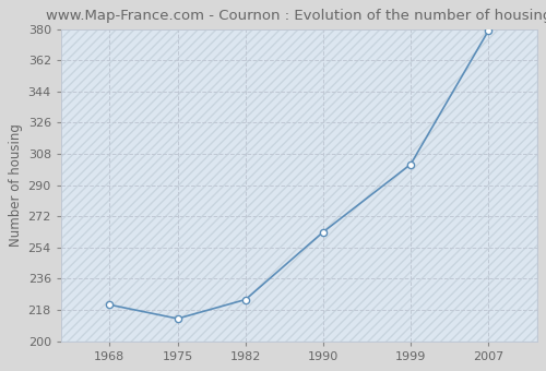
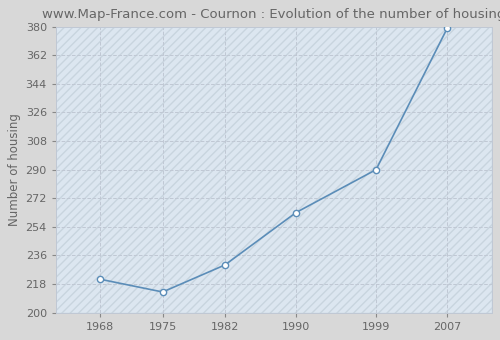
1982: 224 -> 230
1999: 302 -> 290
